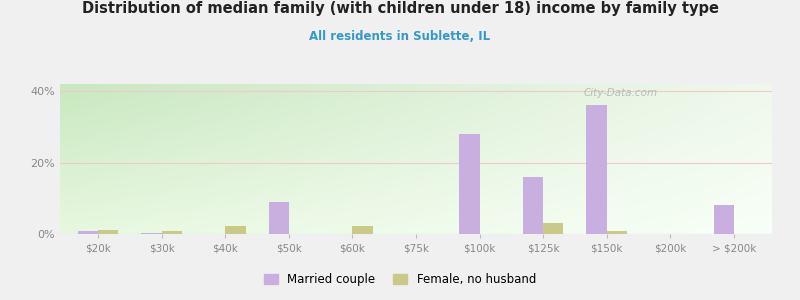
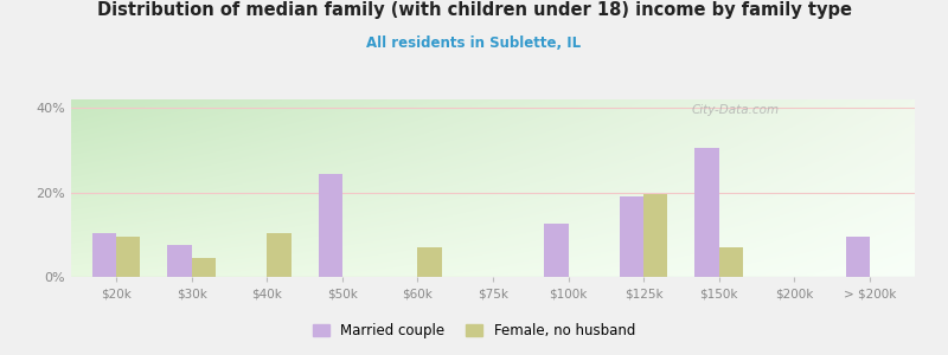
Married couple/$20k: 0.8% -> 10.5%
Female, no husband/$20k: 1.2% -> 9.5%
Married couple/$30k: 0.4% -> 7.5%
Female, no husband/$30k: 0.8% -> 4.5%
Female, no husband/$40k: 2.2% -> 10.5%
Married couple/$50k: 9.0% -> 24.5%
Female, no husband/$60k: 2.2% -> 7.0%
Married couple/$100k: 28.0% -> 12.5%
Married couple/$125k: 16.0% -> 19.0%
Female, no husband/$125k: 3.0% -> 19.5%
Married couple/$150k: 36.0% -> 30.5%
Female, no husband/$150k: 0.8% -> 7.0%
Married couple/> $200k: 8.0% -> 9.5%
